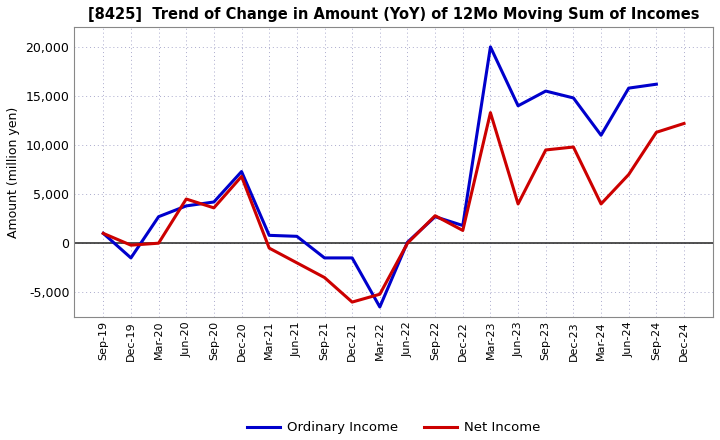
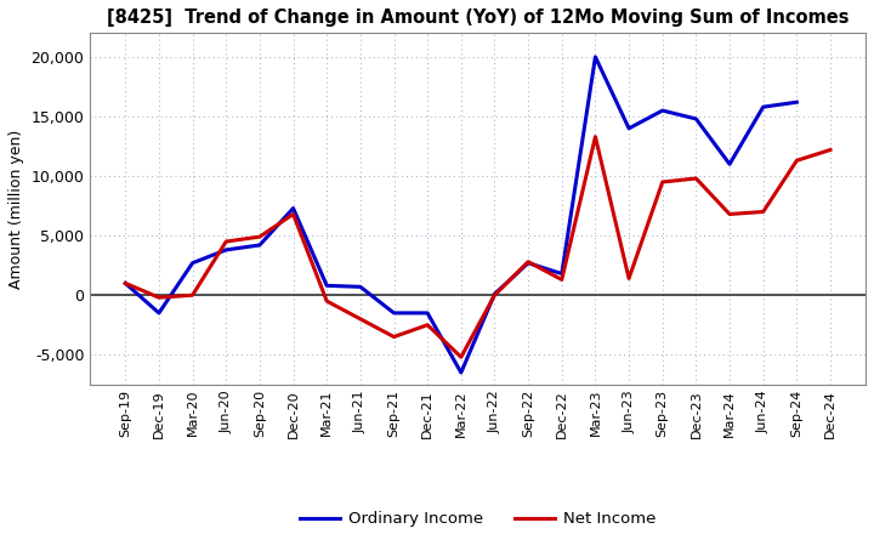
Net Income/Sep-20: 3,600 -> 4,900
Net Income/Dec-21: -6,000 -> -2,500
Net Income/Jun-23: 4,000 -> 1,400
Net Income/Mar-24: 4,000 -> 6,800
